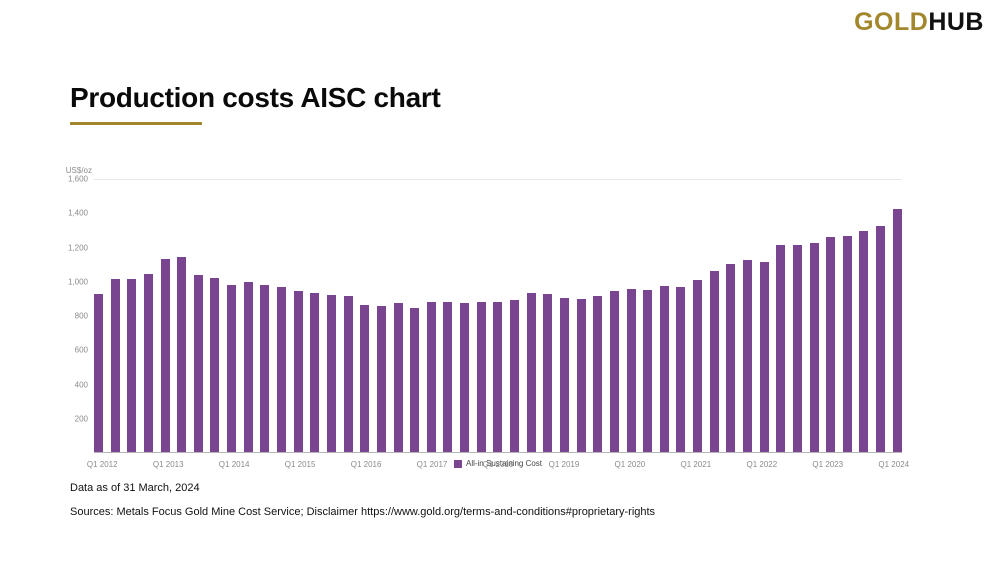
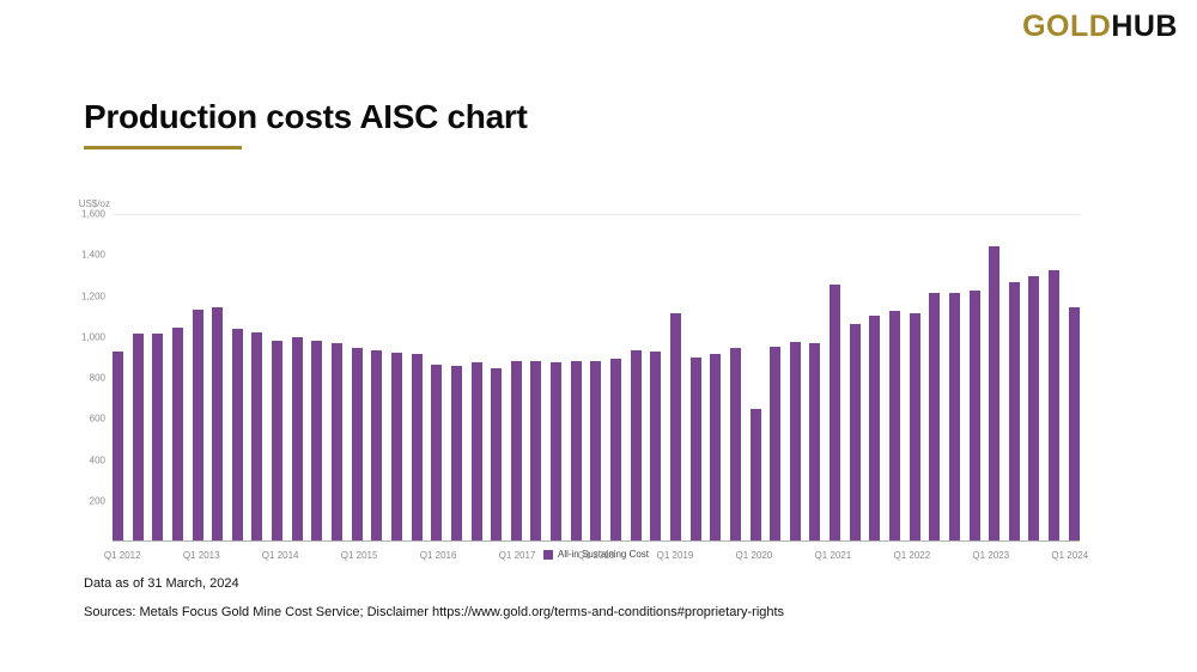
Q1 2019: 900 -> 1120
Q1 2020: 960 -> 650
Q1 2021: 1010 -> 1260
Q1 2023: 1260 -> 1450
Q1 2024: 1430 -> 1150
